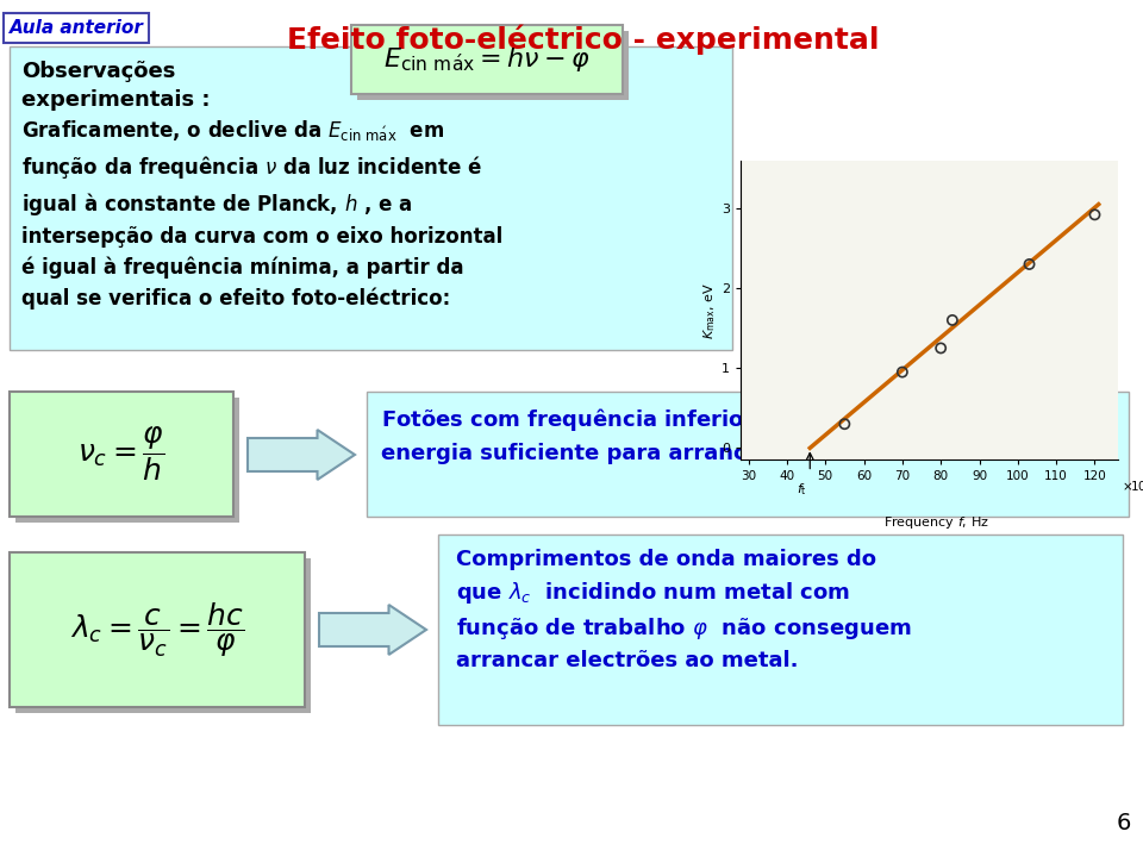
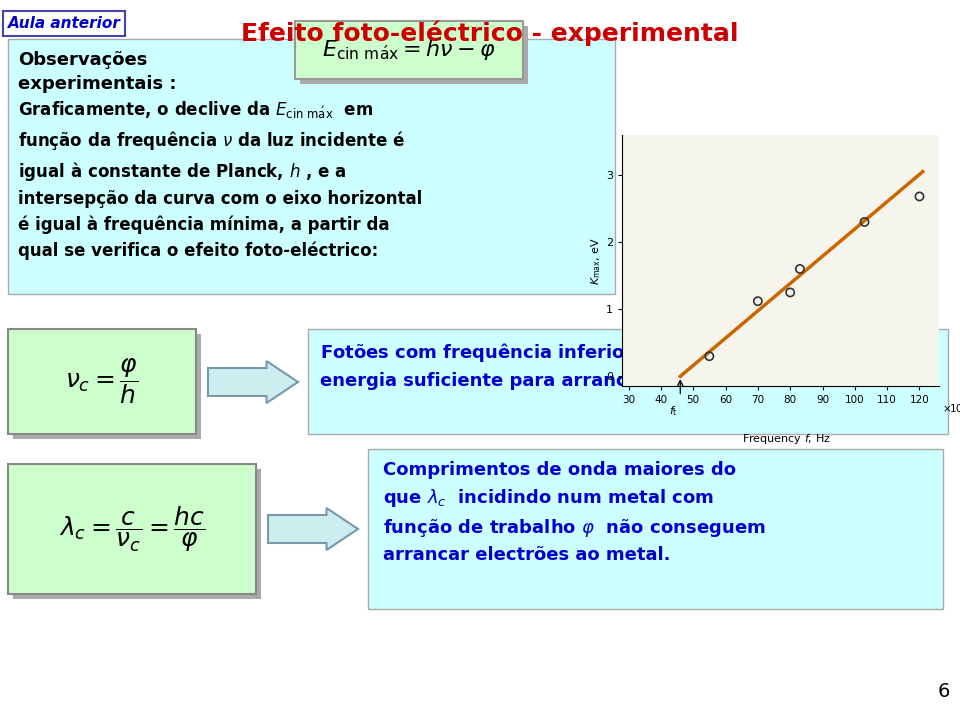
70: 0.95 -> 1.12
120: 2.92 -> 2.68
